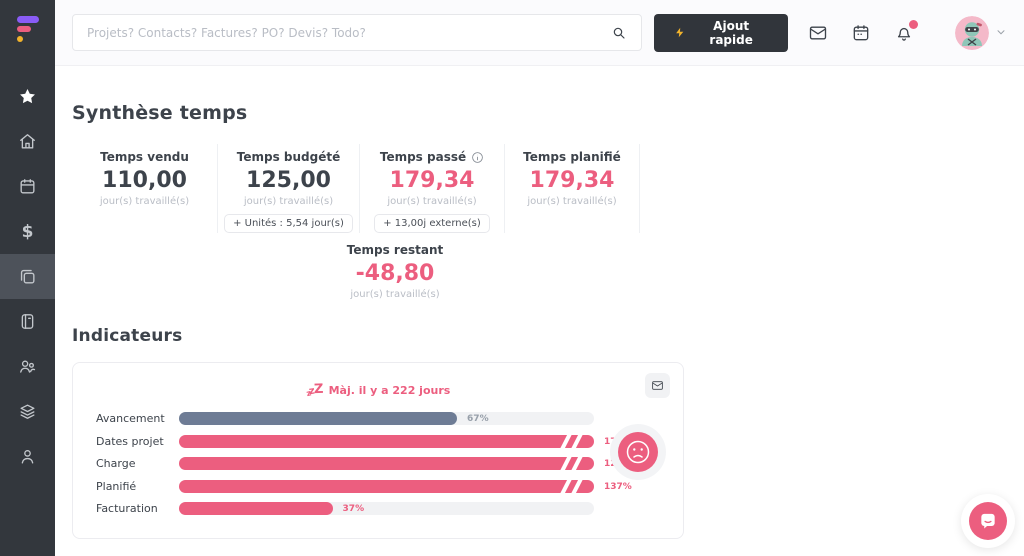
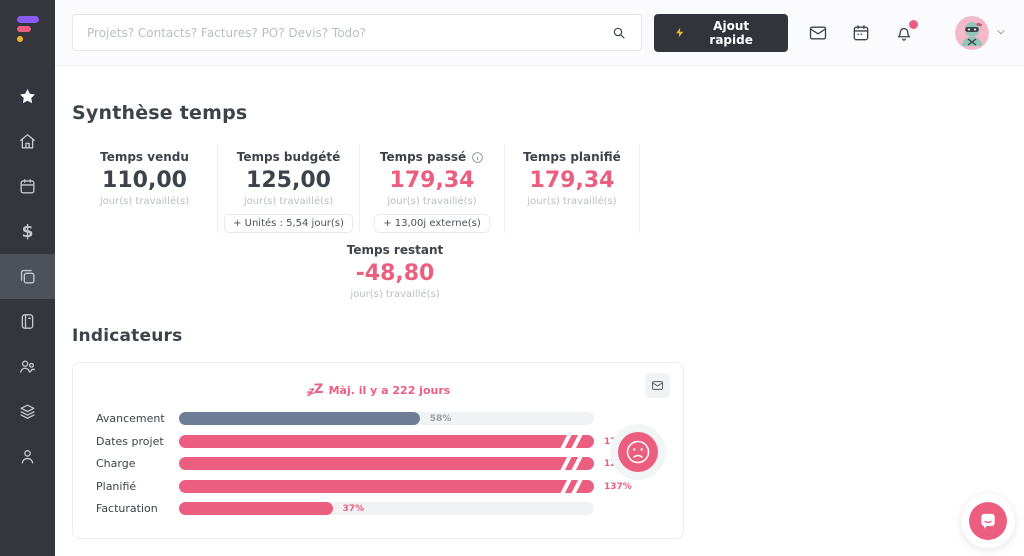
Avancement: 67% -> 58%
